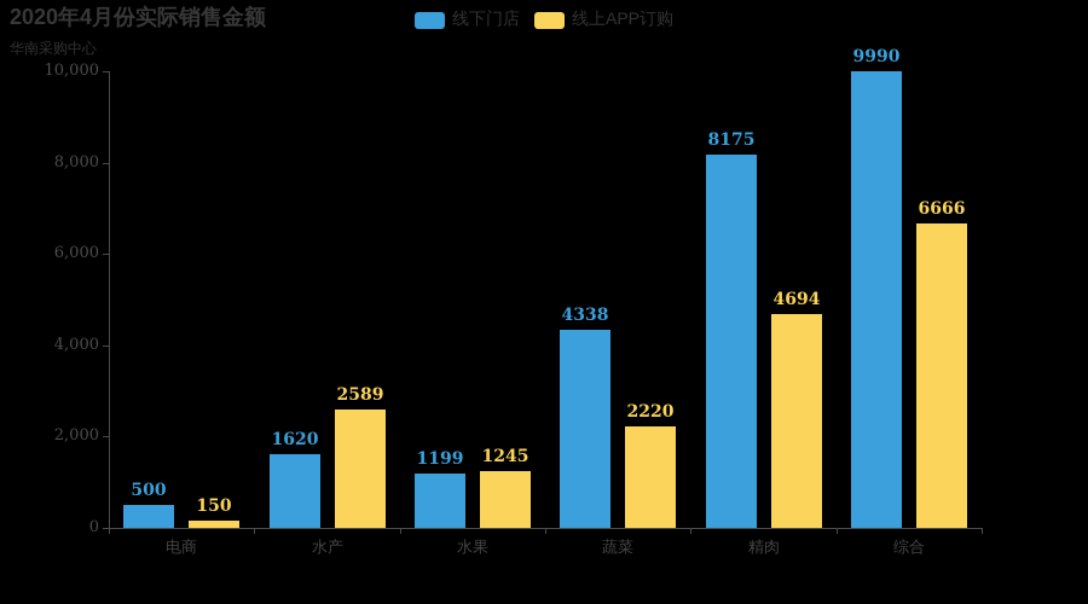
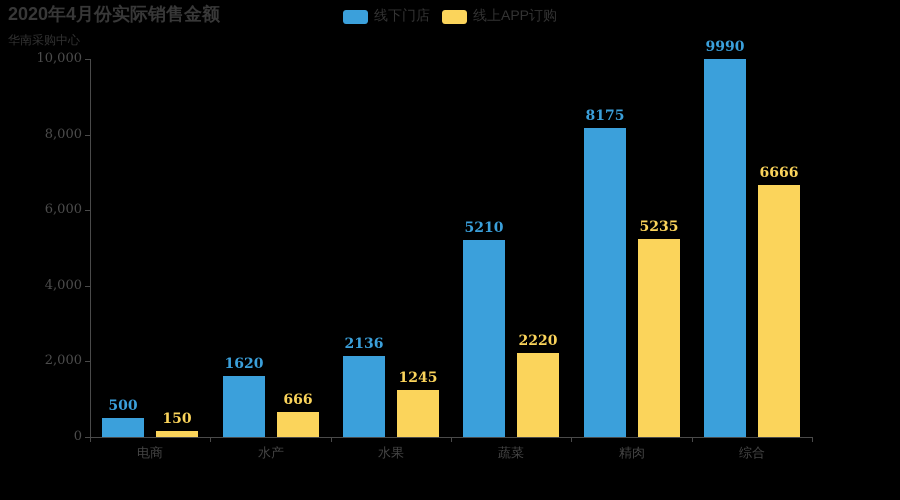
线上APP订购/水产: 2589 -> 666
线下门店/水果: 1199 -> 2136
线下门店/蔬菜: 4338 -> 5210
线上APP订购/精肉: 4694 -> 5235
